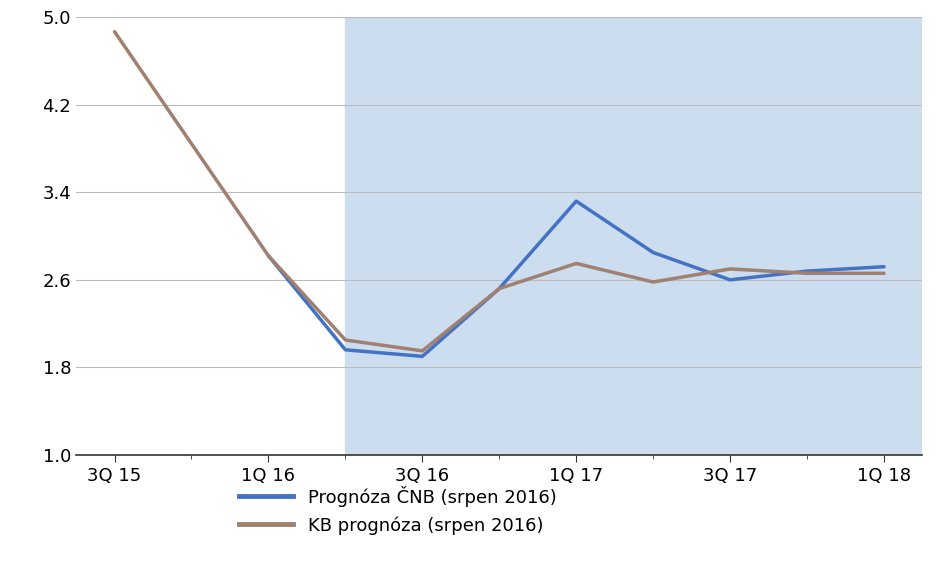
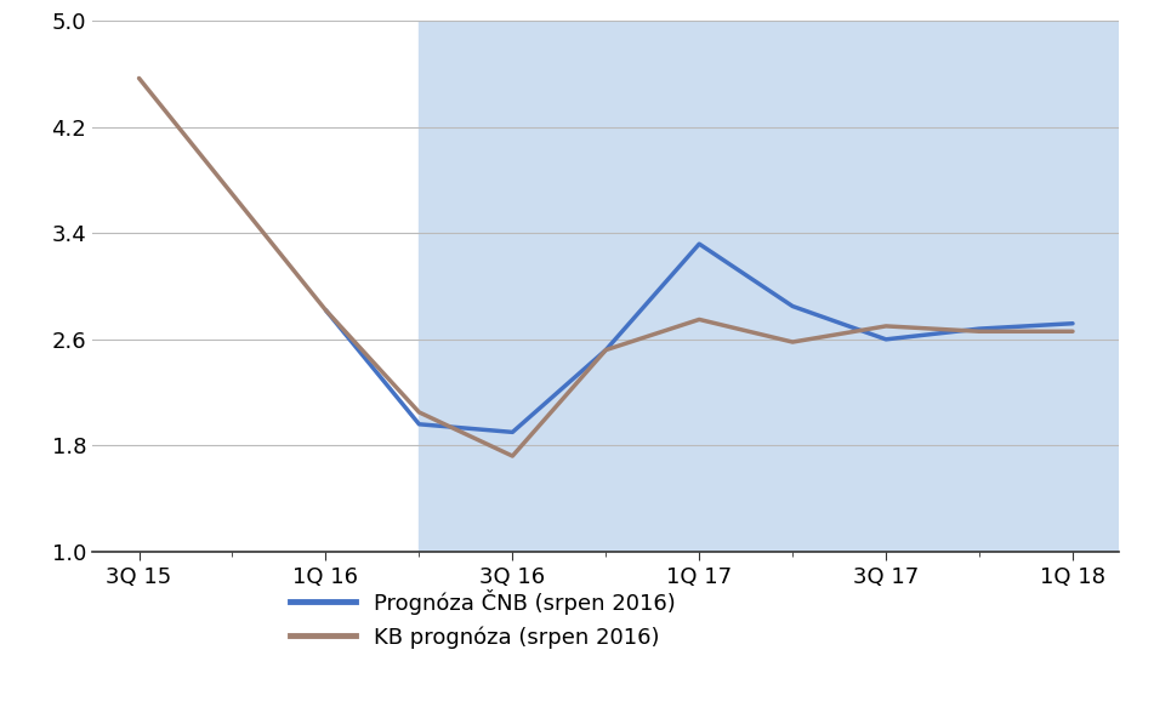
KB prognóza (srpen 2016)/3Q 15: 4.87 -> 4.57
KB prognóza (srpen 2016)/3Q 16: 1.95 -> 1.72
